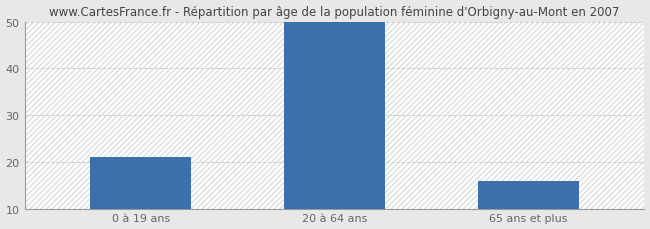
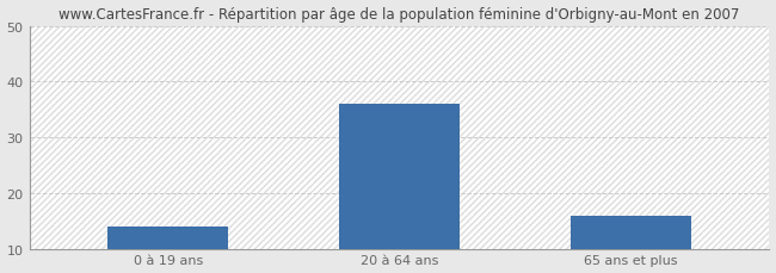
0 à 19 ans: 21 -> 14
20 à 64 ans: 50 -> 36
